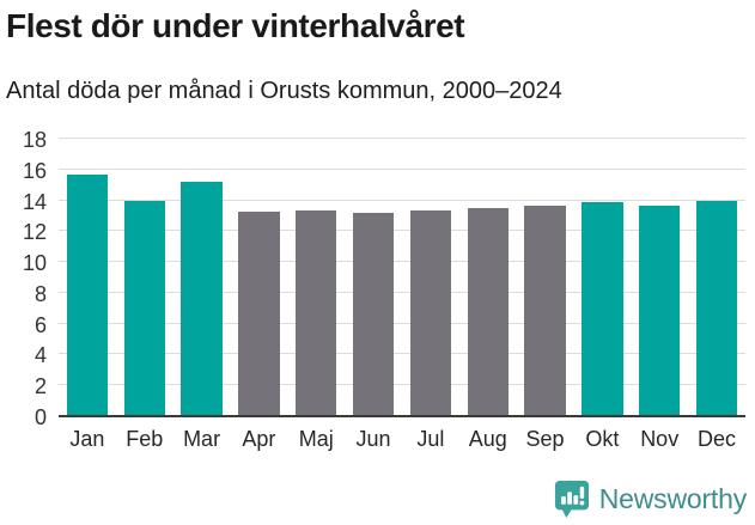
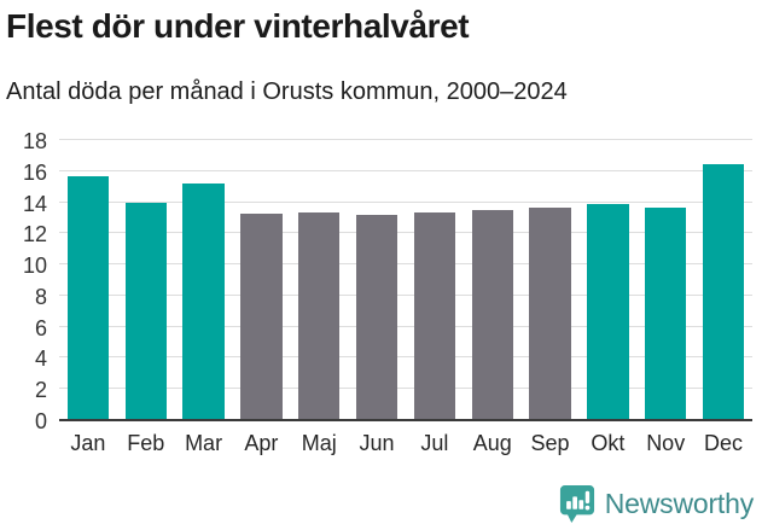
Dec: 13.9 -> 16.4
